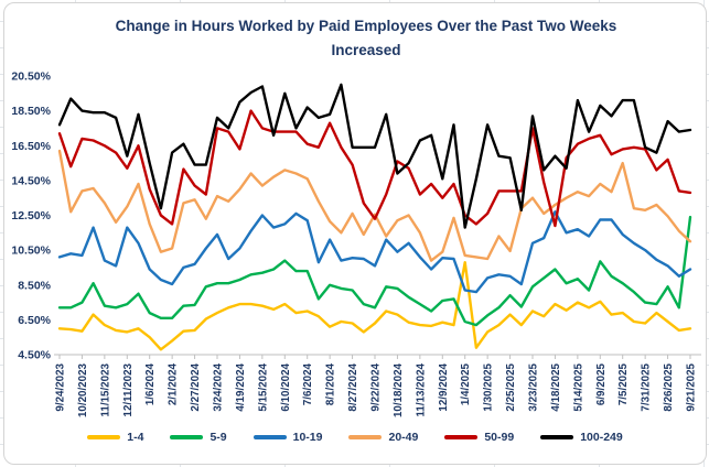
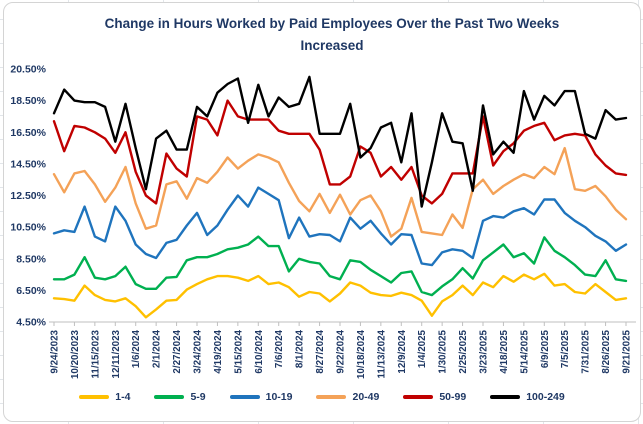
20-49/9/24/2023: 16.2% -> 13.8%
10-19/6/10/2024: 12.0% -> 13.0%
50-99/8/1/2024: 17.8% -> 16.4%
50-99/9/22/2024: 12.3% -> 13.2%
1-4/1/4/2025: 9.8% -> 5.8%
10-19/4/18/2025: 12.7% -> 11.1%
50-99/4/18/2025: 11.9% -> 15.3%
50-99/8/26/2025: 15.7% -> 14.4%
5-9/9/21/2025: 12.4% -> 7.1%
